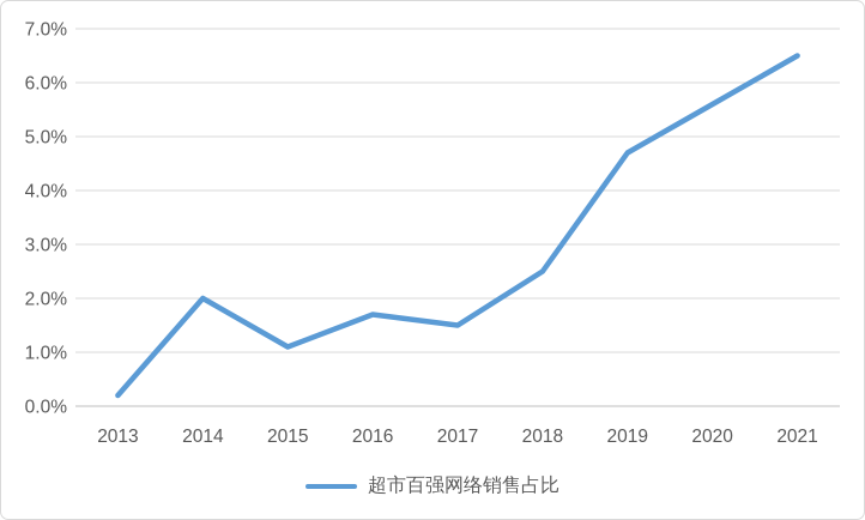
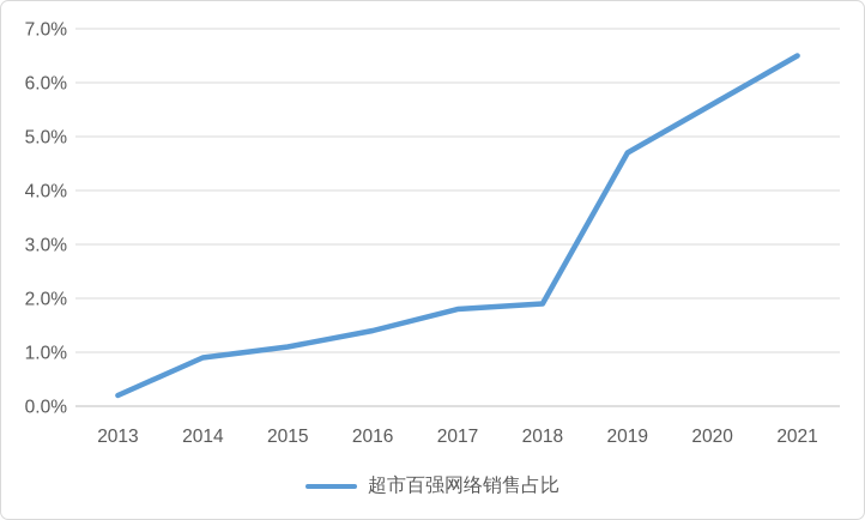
2014: 2.0% -> 0.9%
2016: 1.7% -> 1.4%
2017: 1.5% -> 1.8%
2018: 2.5% -> 1.9%
